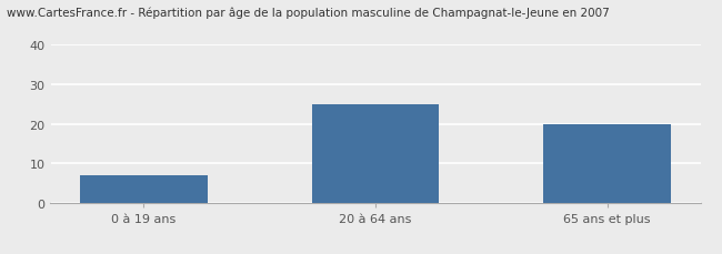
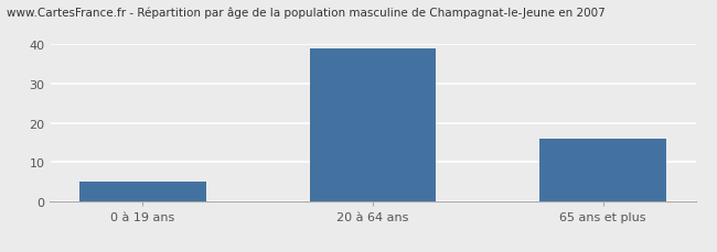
0 à 19 ans: 7 -> 5
20 à 64 ans: 25 -> 39
65 ans et plus: 20 -> 16
